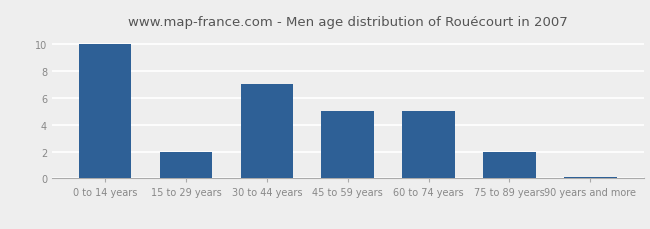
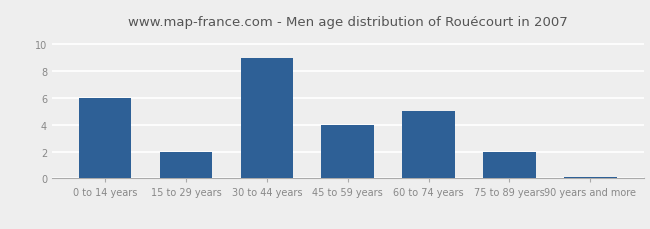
0 to 14 years: 10.0 -> 6.0
30 to 44 years: 7.0 -> 9.0
45 to 59 years: 5.0 -> 4.0
